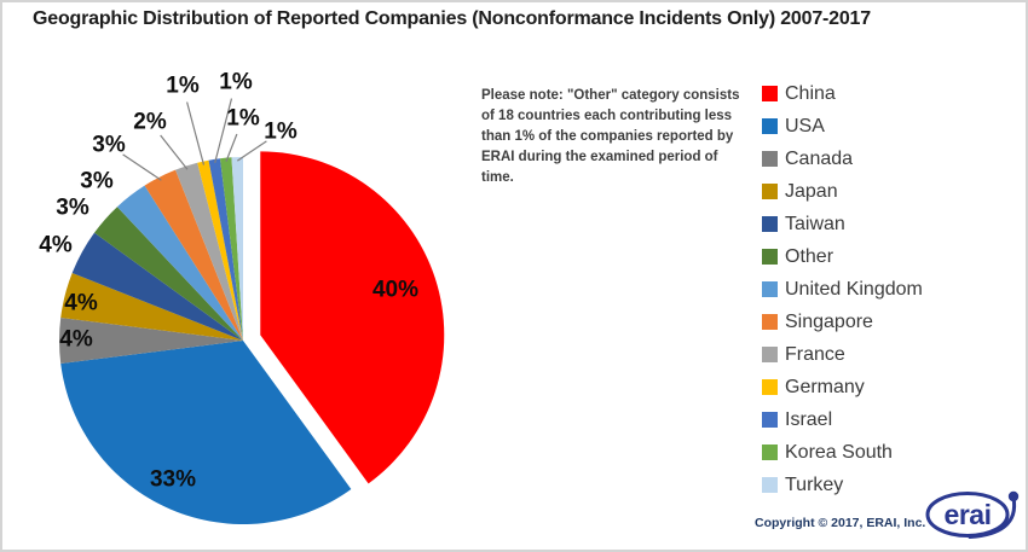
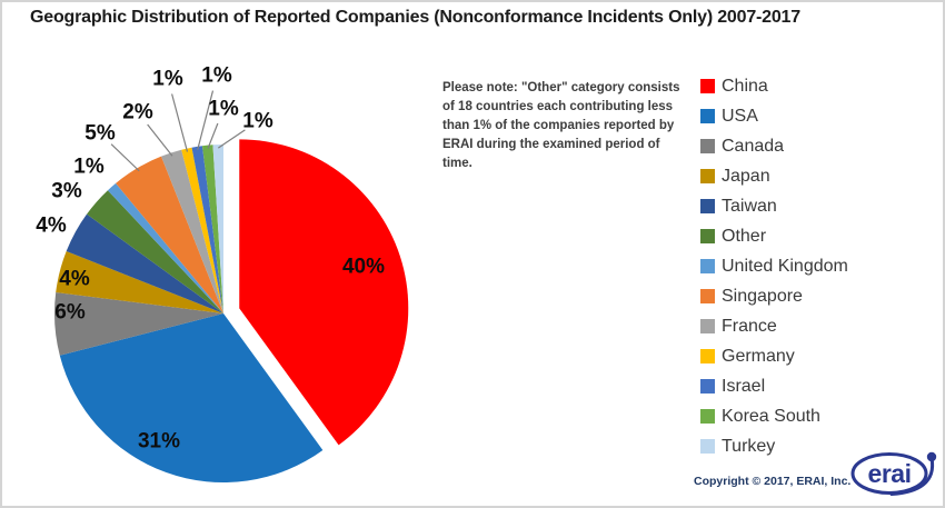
USA: 33% -> 31%
Canada: 4% -> 6%
United Kingdom: 3% -> 1%
Singapore: 3% -> 5%
